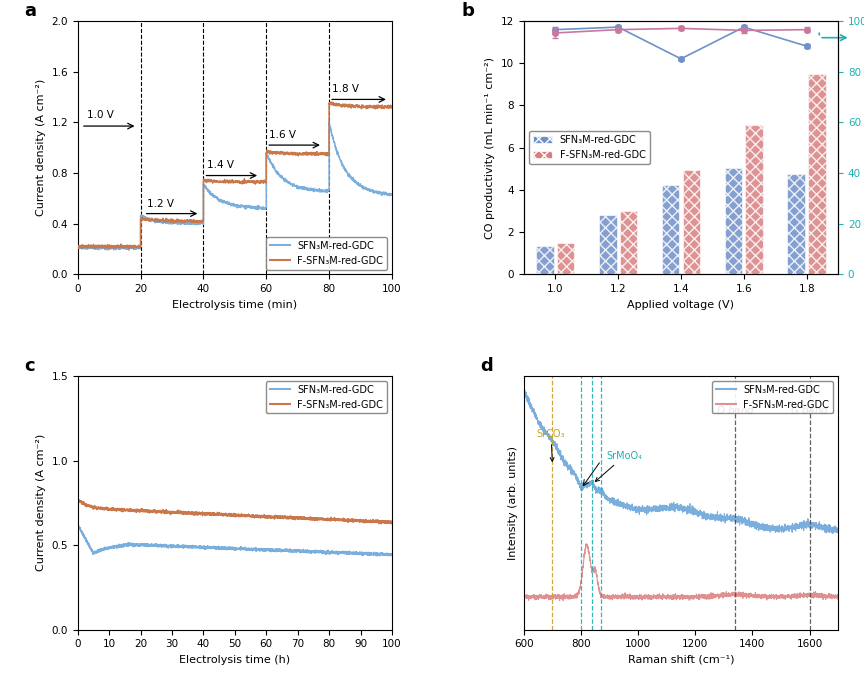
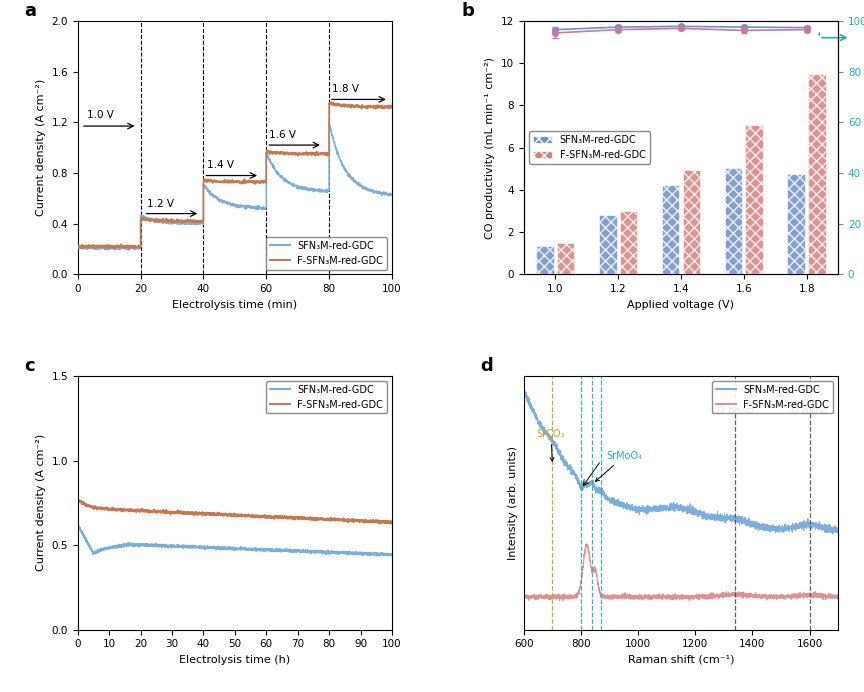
SFN₃M-red-GDC/1.4: 85.0 -> 97.8
SFN₃M-red-GDC/1.8: 90.0 -> 97.3
